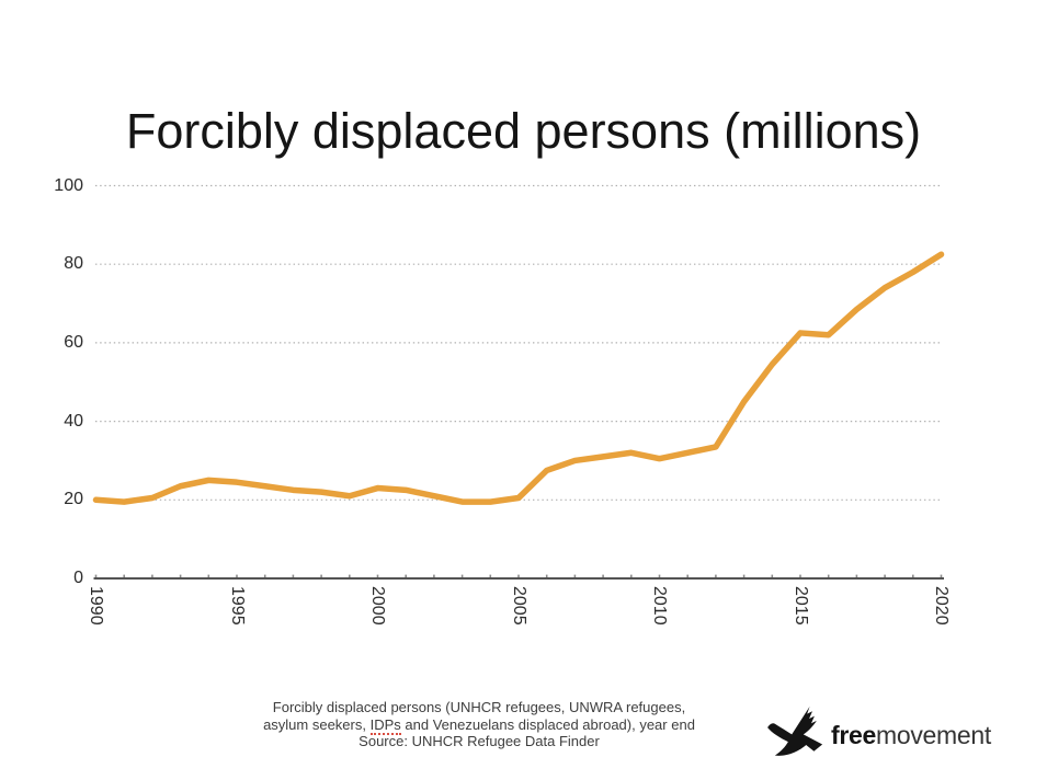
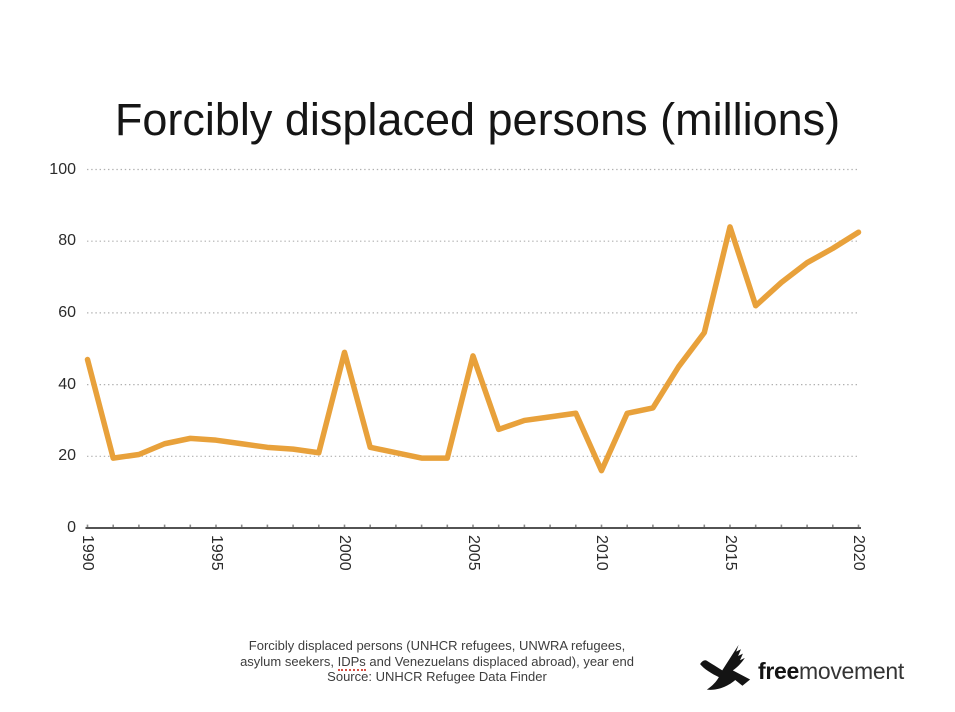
1990: 20 -> 47
2000: 23 -> 49
2005: 20 -> 48
2010: 30 -> 16
2015: 62 -> 84
